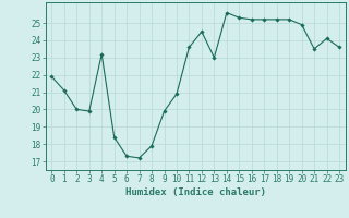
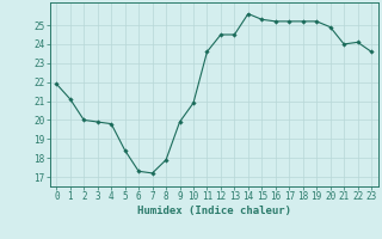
4: 23.2 -> 19.8
13: 23.0 -> 24.5
21: 23.5 -> 24.0
